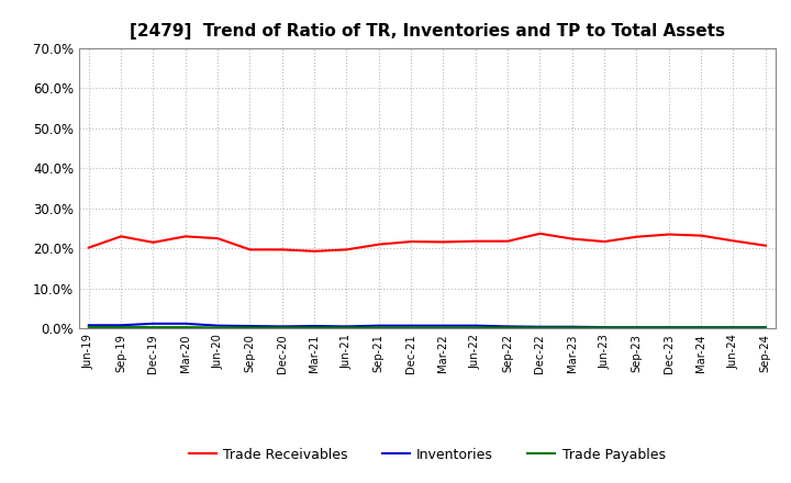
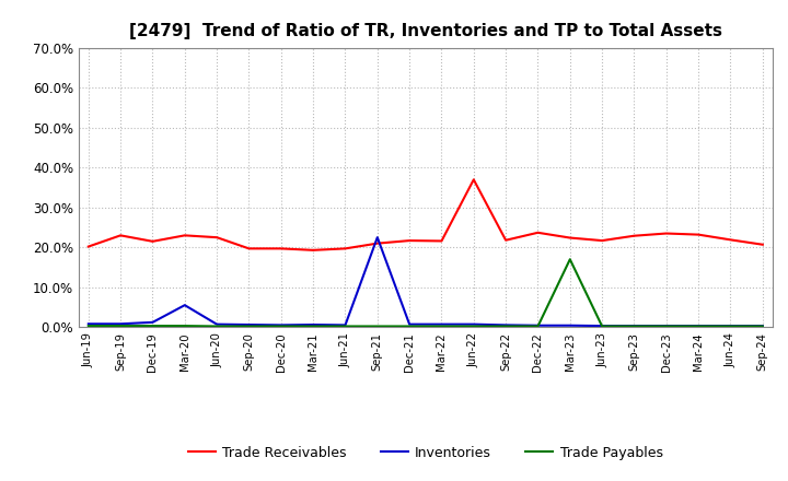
Inventories/Mar-20: 1.2% -> 5.5%
Inventories/Sep-21: 0.7% -> 22.5%
Trade Receivables/Jun-22: 21.8% -> 37.0%
Trade Payables/Mar-23: 0.2% -> 17.0%
